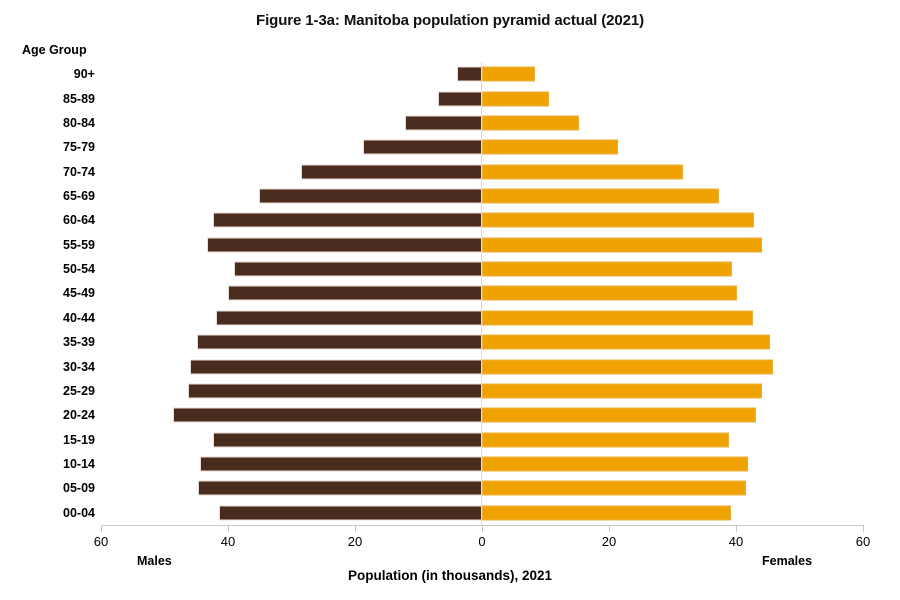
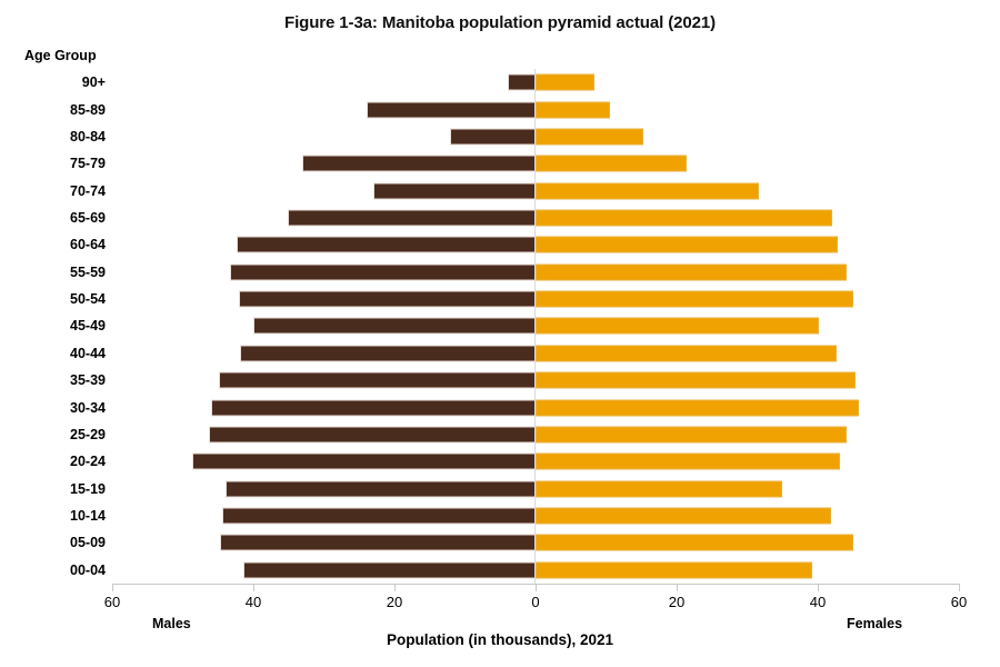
Males/85-89: 7 -> 24
Males/75-79: 19 -> 33
Males/70-74: 28 -> 23
Females/65-69: 37 -> 42
Males/50-54: 39 -> 42
Females/50-54: 39 -> 45
Males/15-19: 42 -> 44
Females/15-19: 39 -> 35
Females/05-09: 42 -> 45
